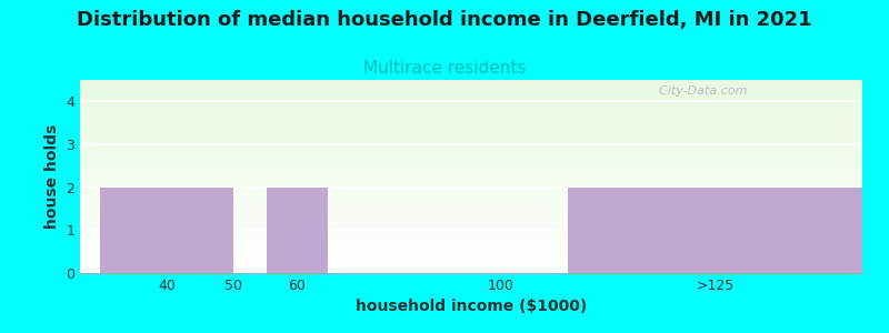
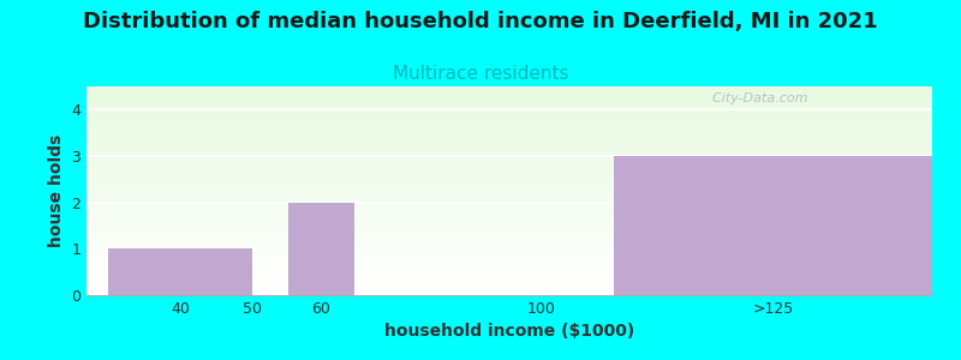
40: 2 -> 1
>125: 2 -> 3
